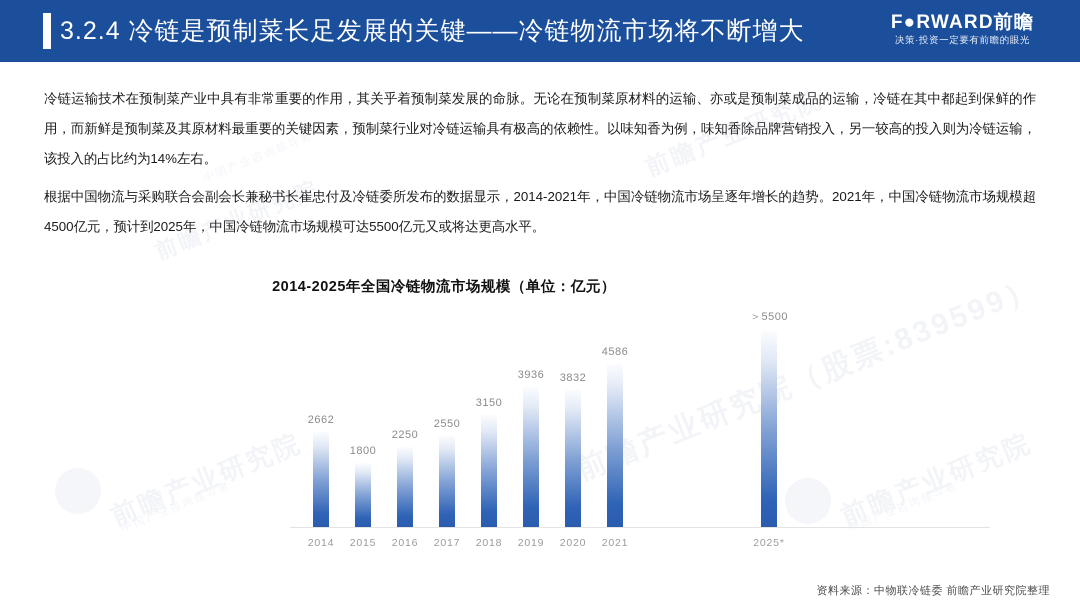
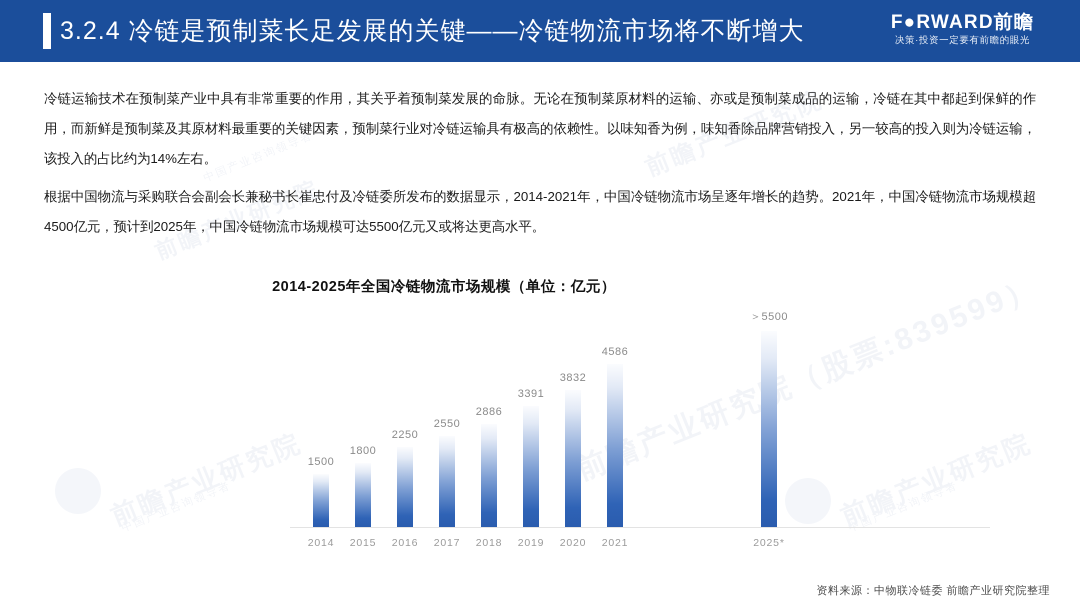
2014: 2662 -> 1500
2018: 3150 -> 2886
2019: 3936 -> 3391
